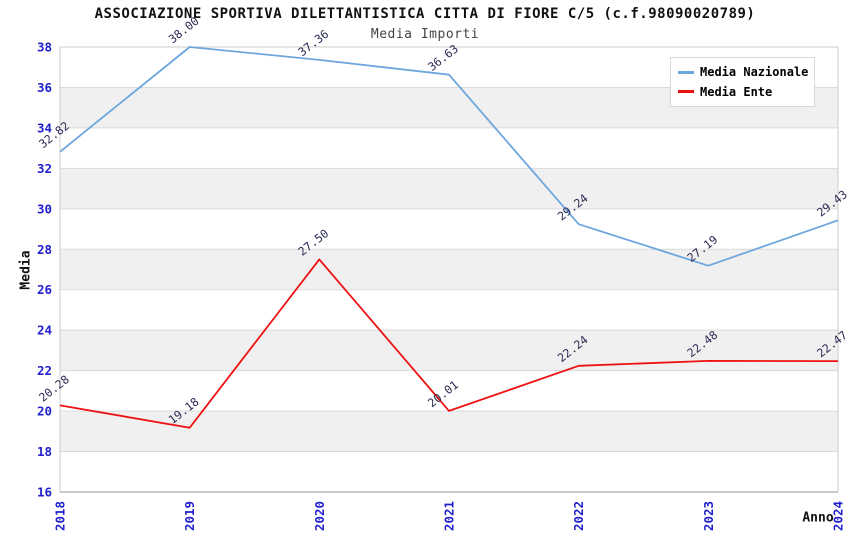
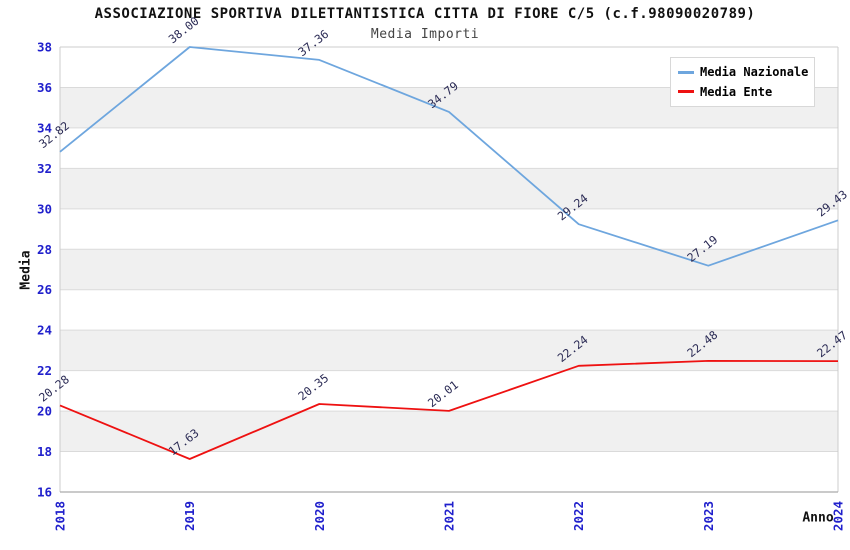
Media Ente/2019: 19.18 -> 17.63
Media Ente/2020: 27.50 -> 20.35
Media Nazionale/2021: 36.63 -> 34.79
